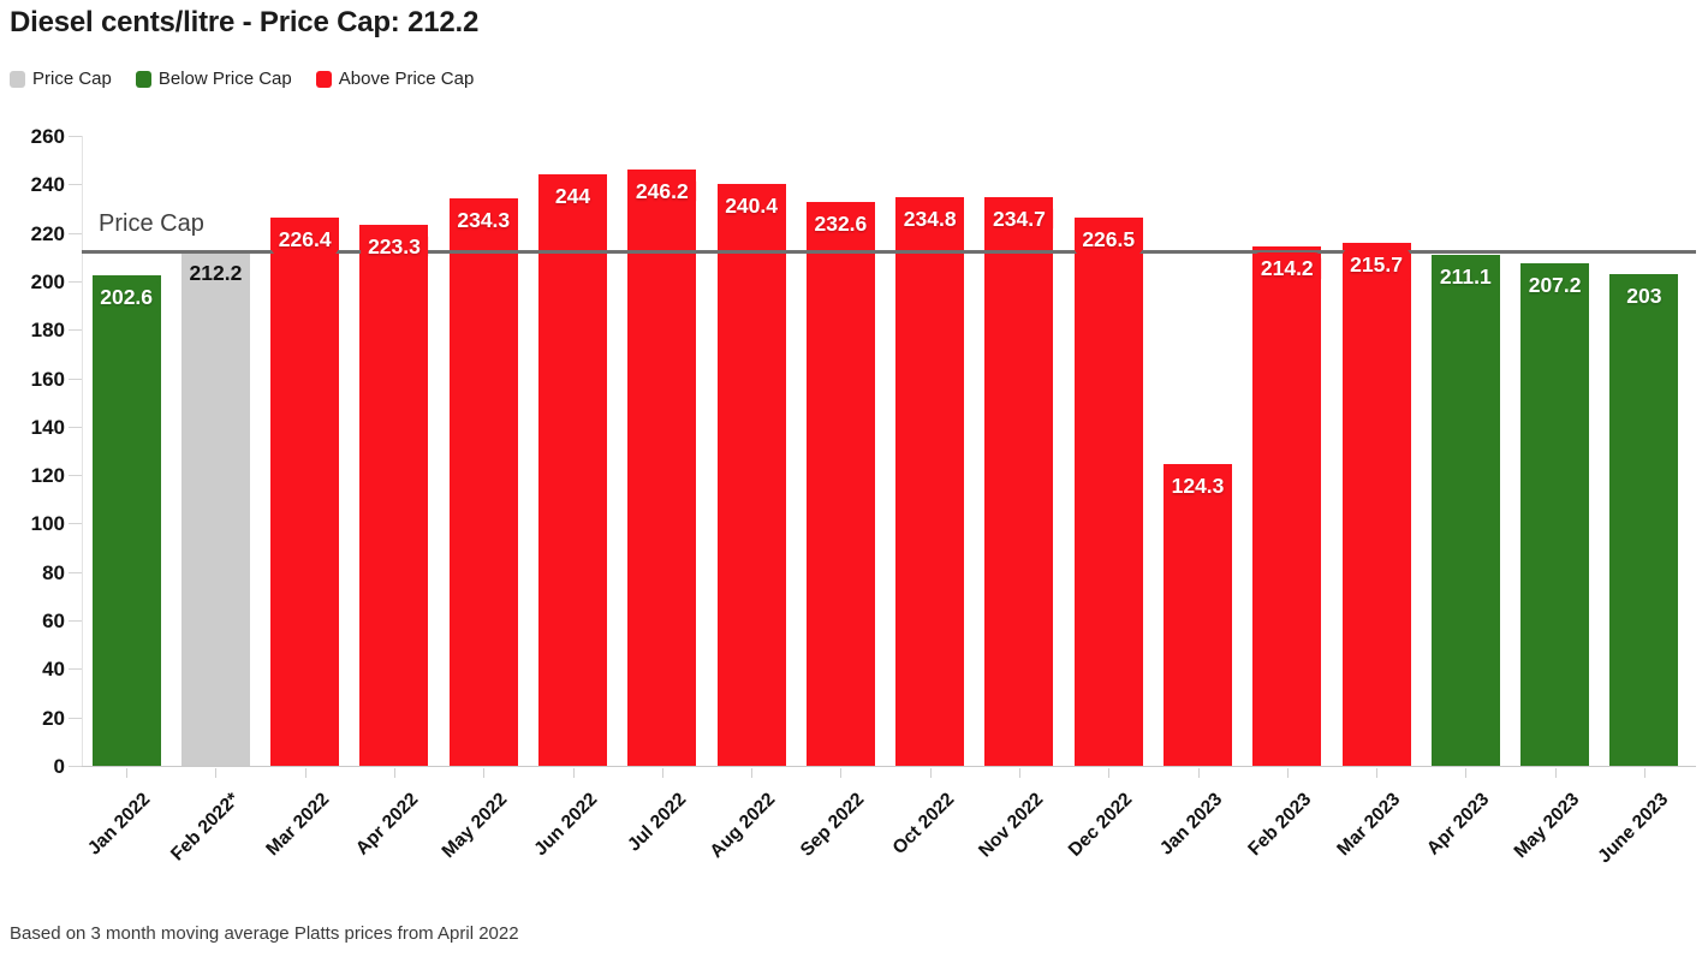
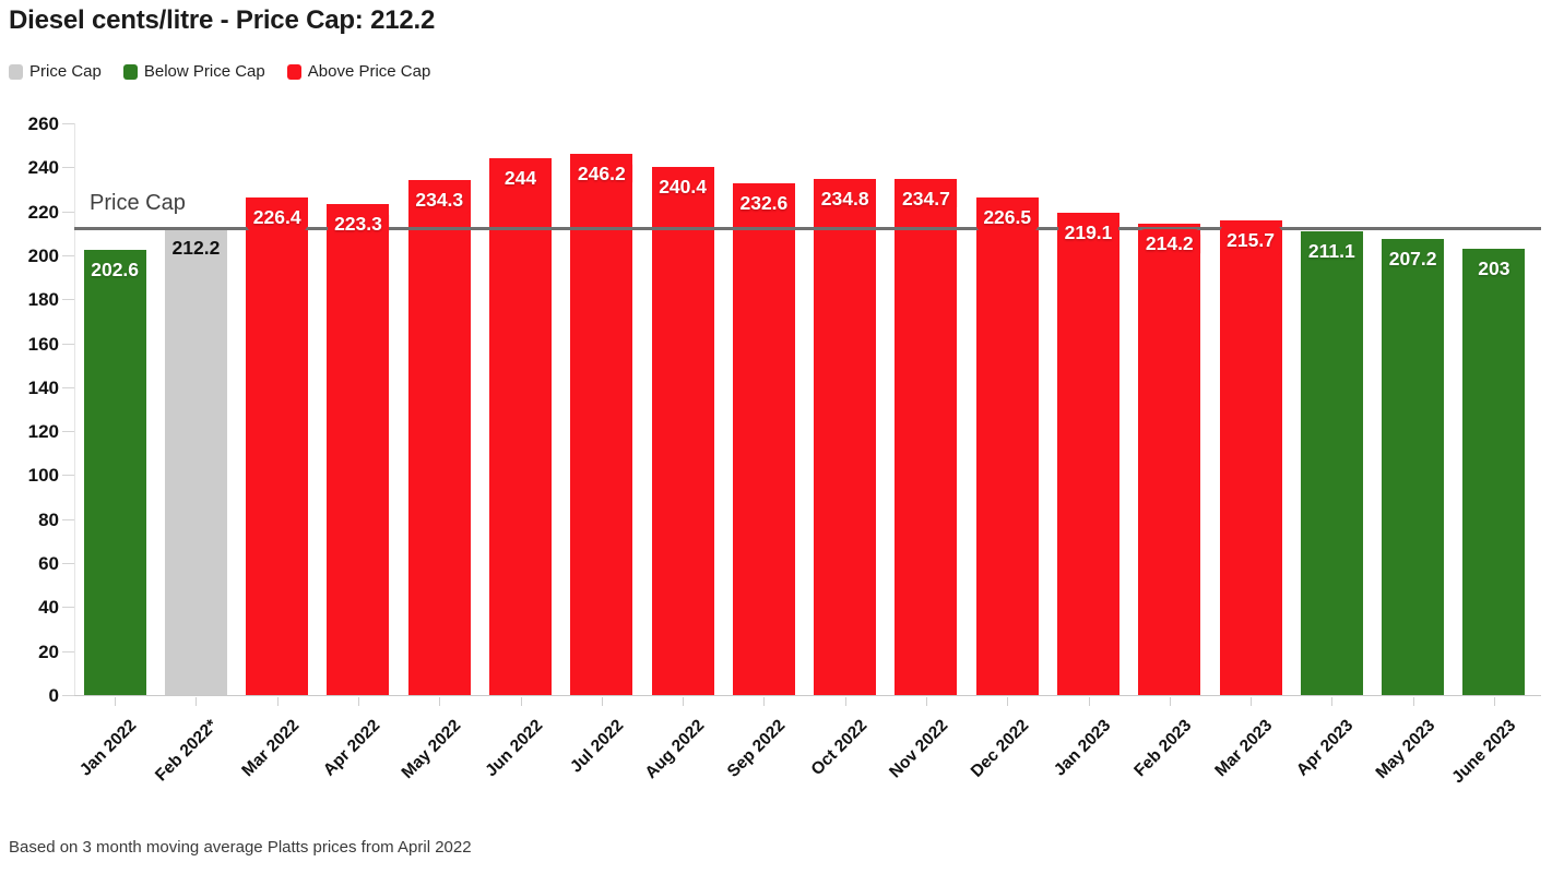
Jan 2023: 124.3 -> 219.1
